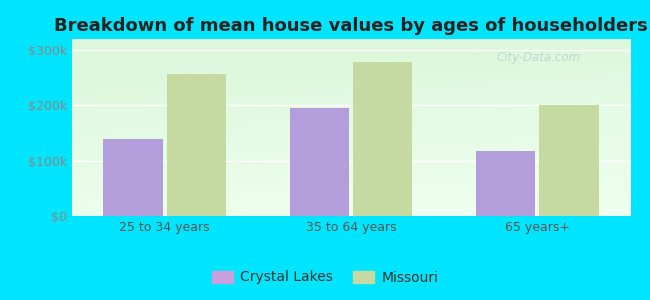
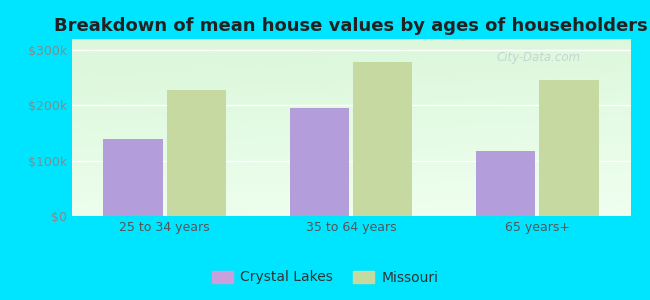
Missouri/25 to 34 years: $256k -> $228k
Missouri/65 years+: $200k -> $245k
